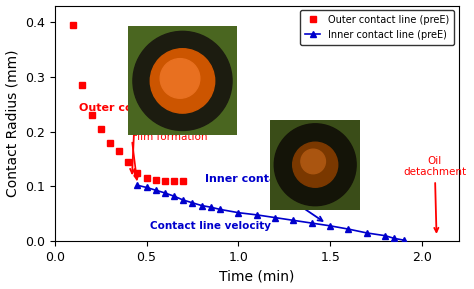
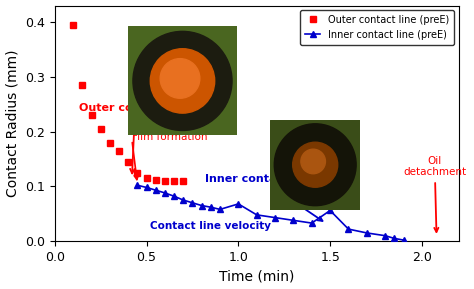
Inner contact line (preE)/1.0: 0.052 -> 0.068
Inner contact line (preE)/1.5: 0.028 -> 0.056
